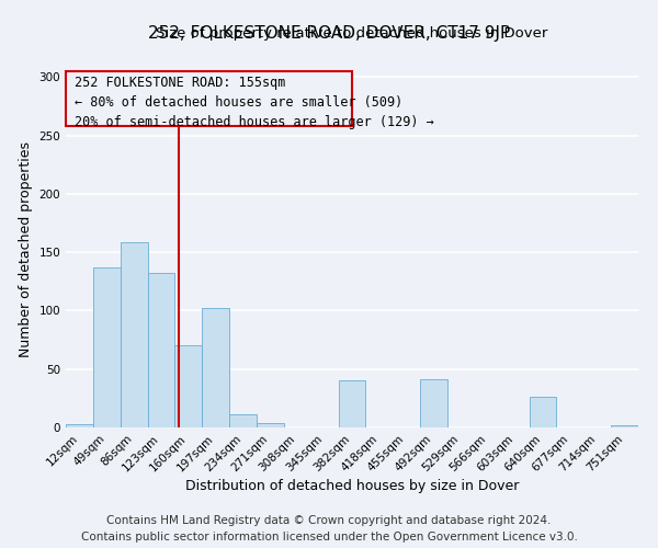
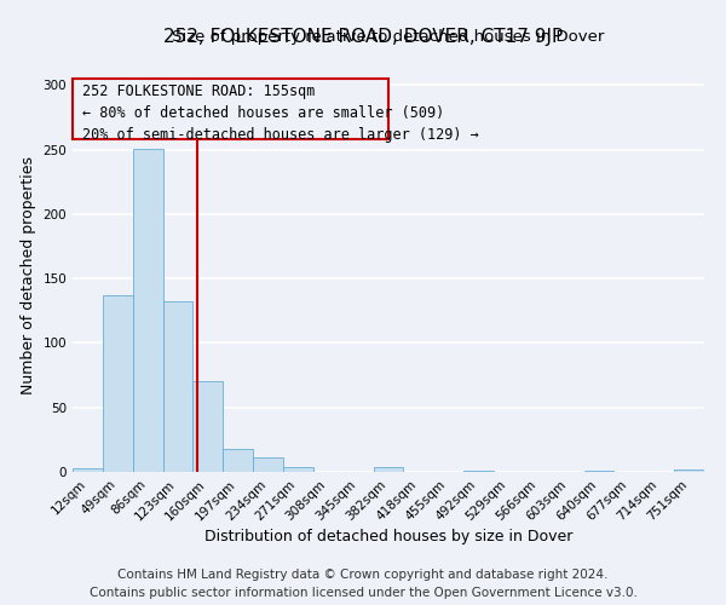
86sqm: 159 -> 251
197sqm: 102 -> 18
382sqm: 40 -> 4
492sqm: 41 -> 1
640sqm: 26 -> 1
